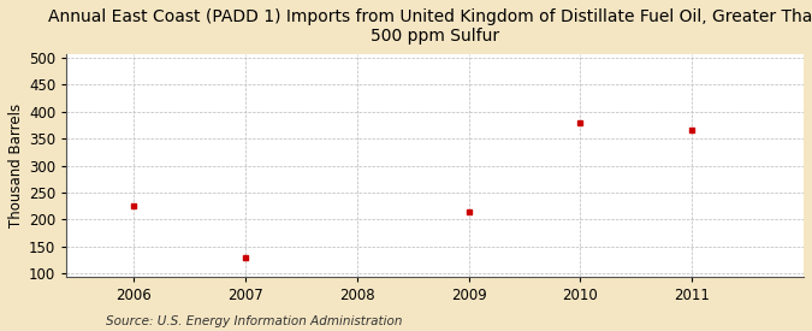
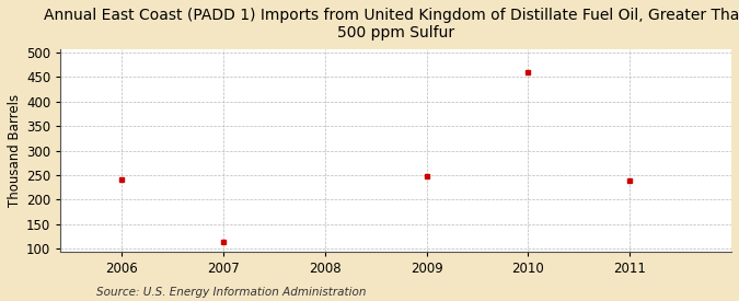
2006: 225 -> 240
2007: 130 -> 113
2009: 215 -> 247
2010: 380 -> 460
2011: 365 -> 238
